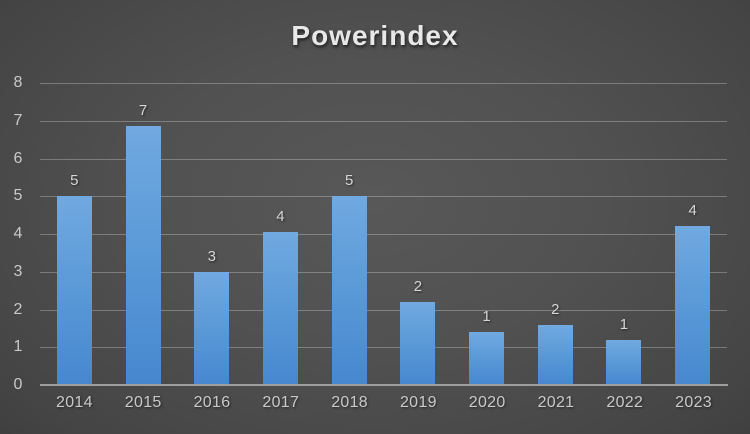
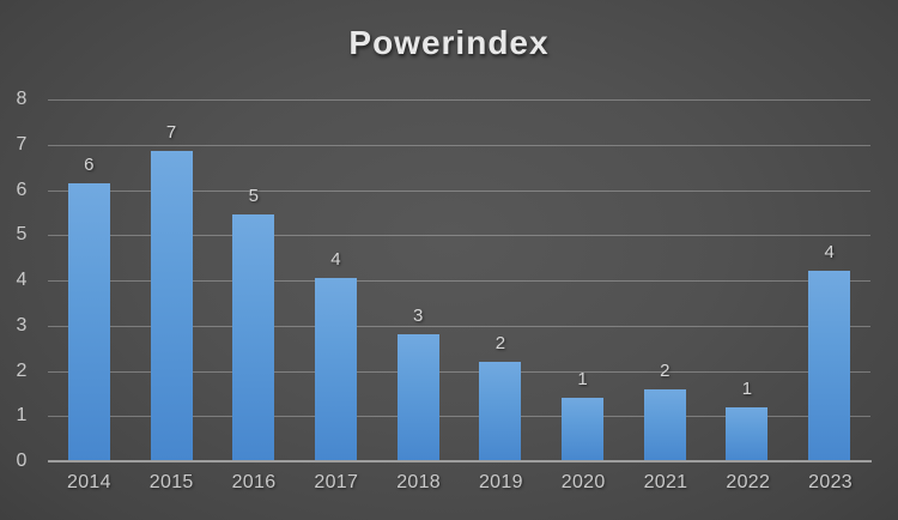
2014: 5 -> 6
2016: 3 -> 5
2018: 5 -> 3
